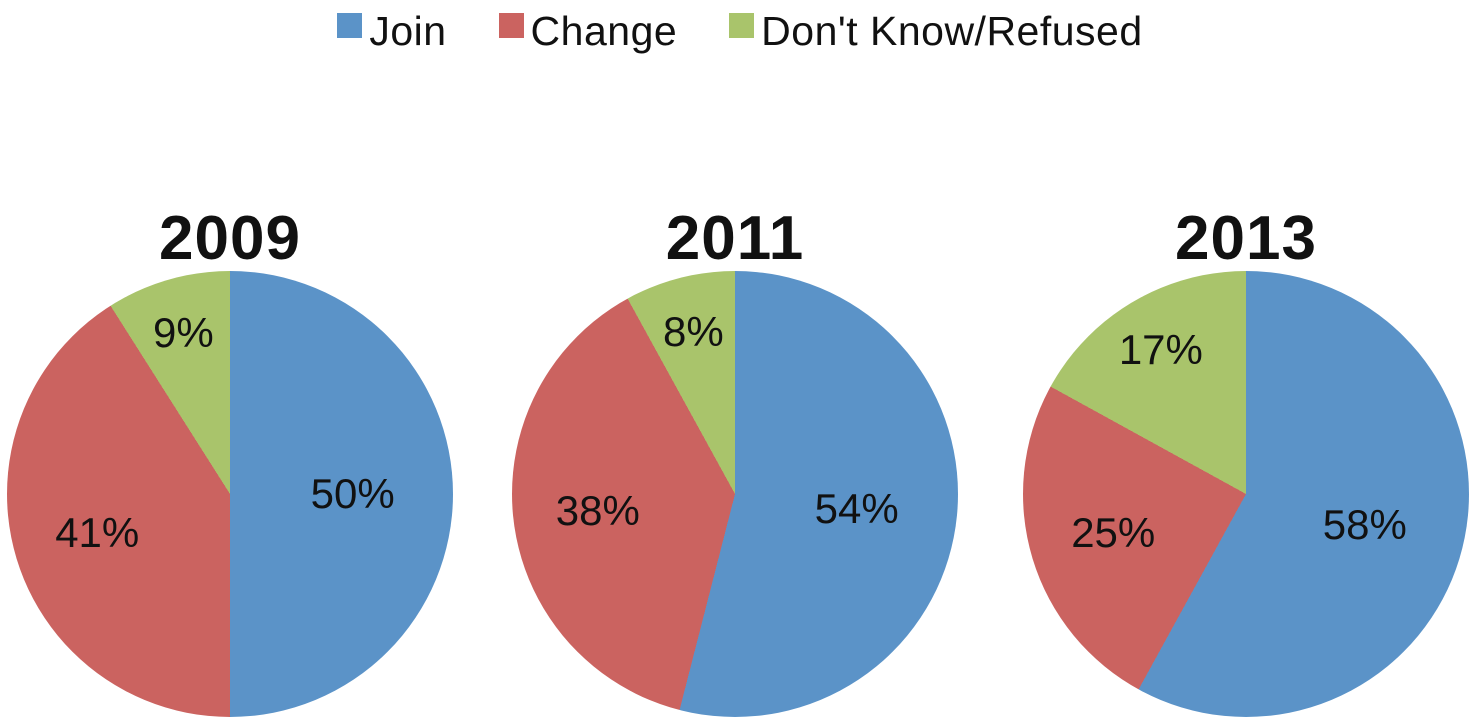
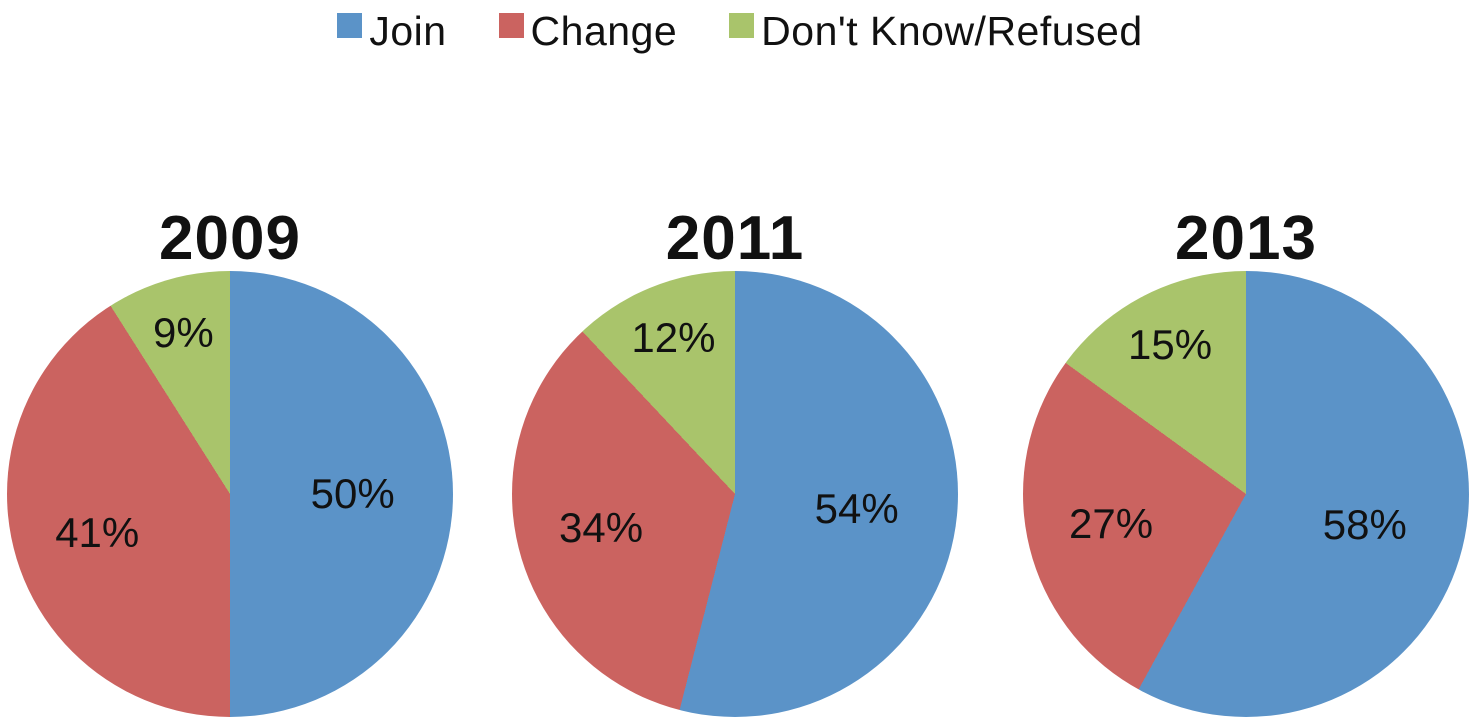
2011/Change: 38% -> 34%
2011/Don't Know/Refused: 8% -> 12%
2013/Change: 25% -> 27%
2013/Don't Know/Refused: 17% -> 15%
